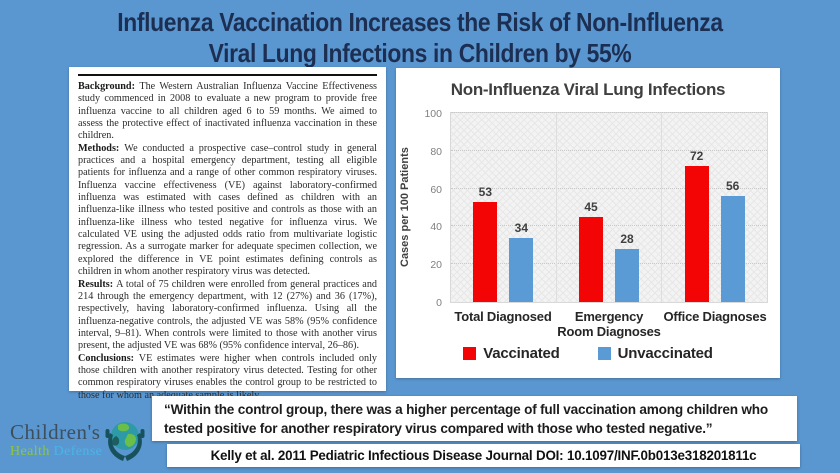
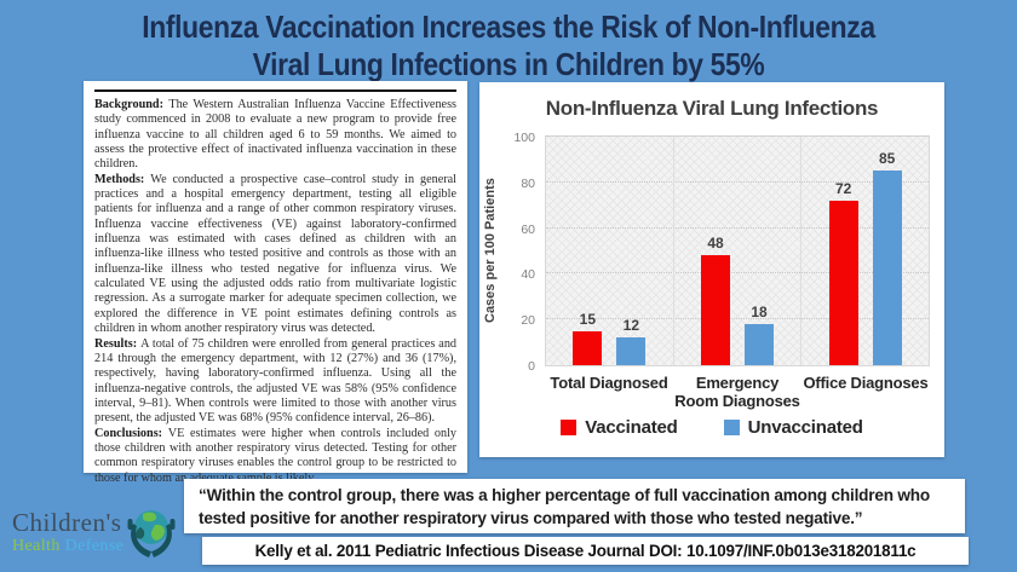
Vaccinated/Total Diagnosed: 53 -> 15
Unvaccinated/Total Diagnosed: 34 -> 12
Vaccinated/Emergency Room Diagnoses: 45 -> 48
Unvaccinated/Emergency Room Diagnoses: 28 -> 18
Unvaccinated/Office Diagnoses: 56 -> 85
